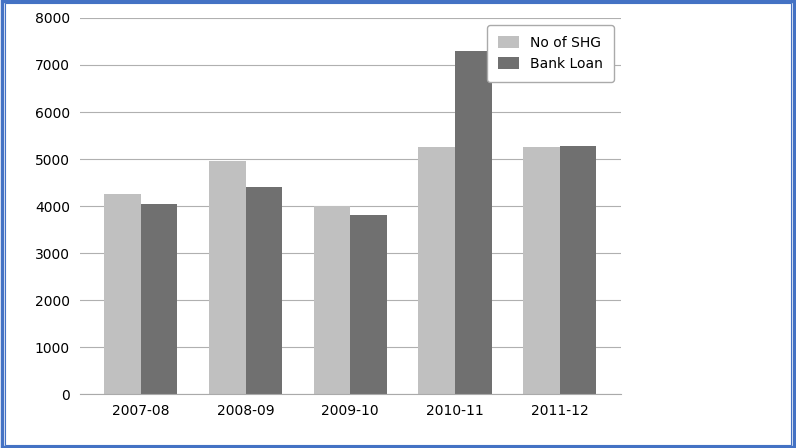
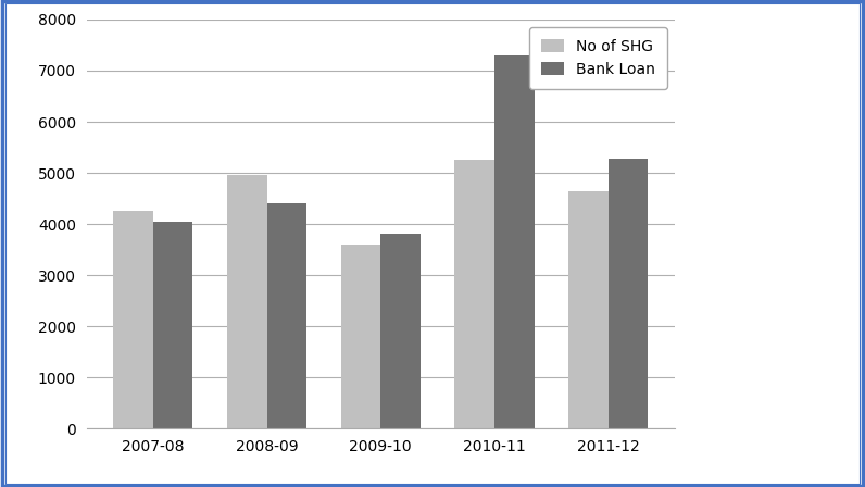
No of SHG/2009-10: 4000 -> 3600
No of SHG/2011-12: 5250 -> 4650
